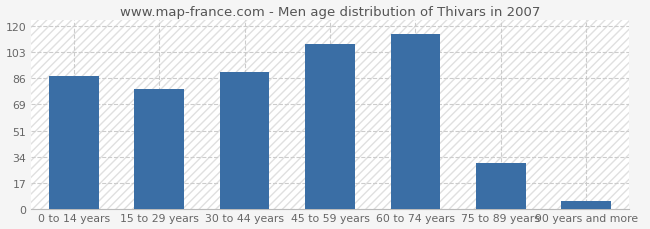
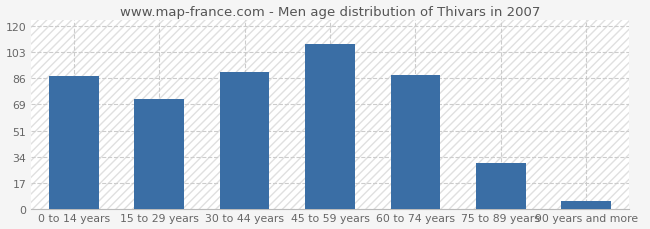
15 to 29 years: 79 -> 72
60 to 74 years: 115 -> 88
